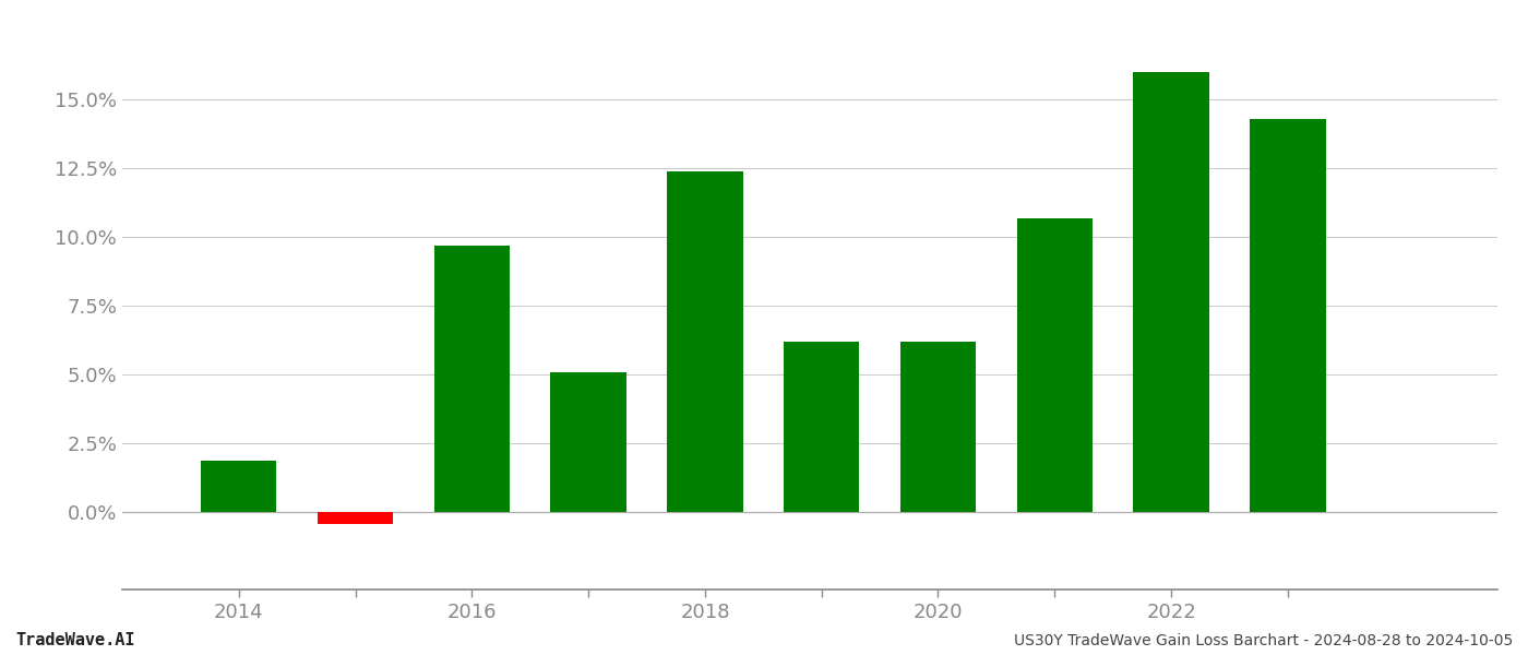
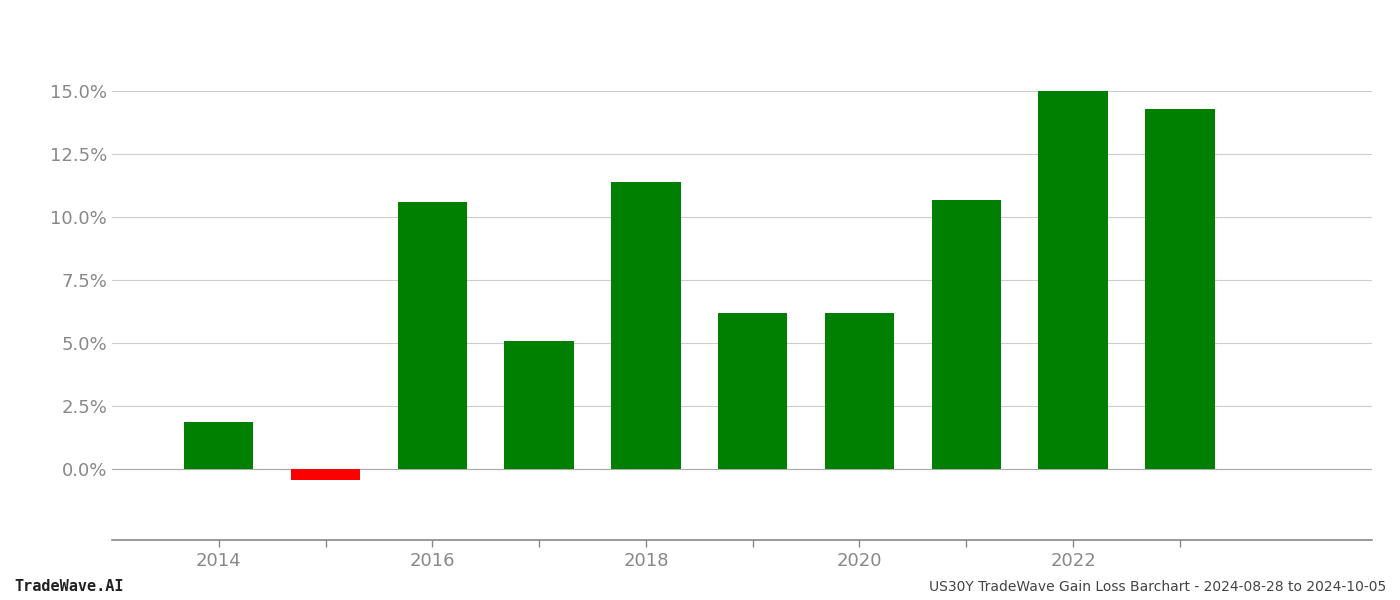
2016: 9.7% -> 10.6%
2018: 12.4% -> 11.4%
2022: 16.0% -> 15.0%
